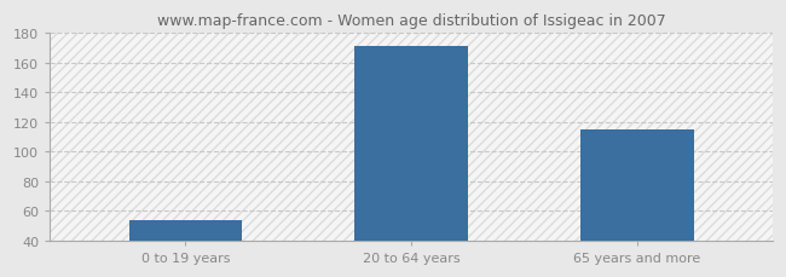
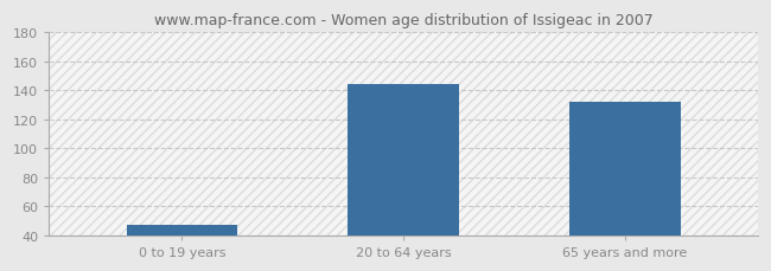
0 to 19 years: 54 -> 47
20 to 64 years: 171 -> 144
65 years and more: 115 -> 132
